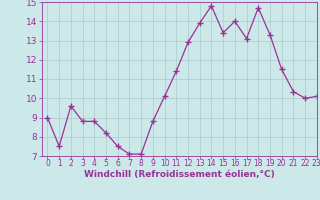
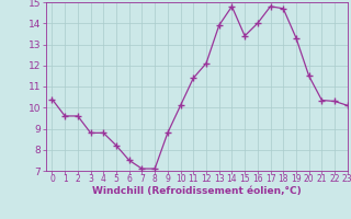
0: 9.0 -> 10.4
1: 7.5 -> 9.6
12: 12.9 -> 12.1
17: 13.1 -> 14.8
22: 10.0 -> 10.3
